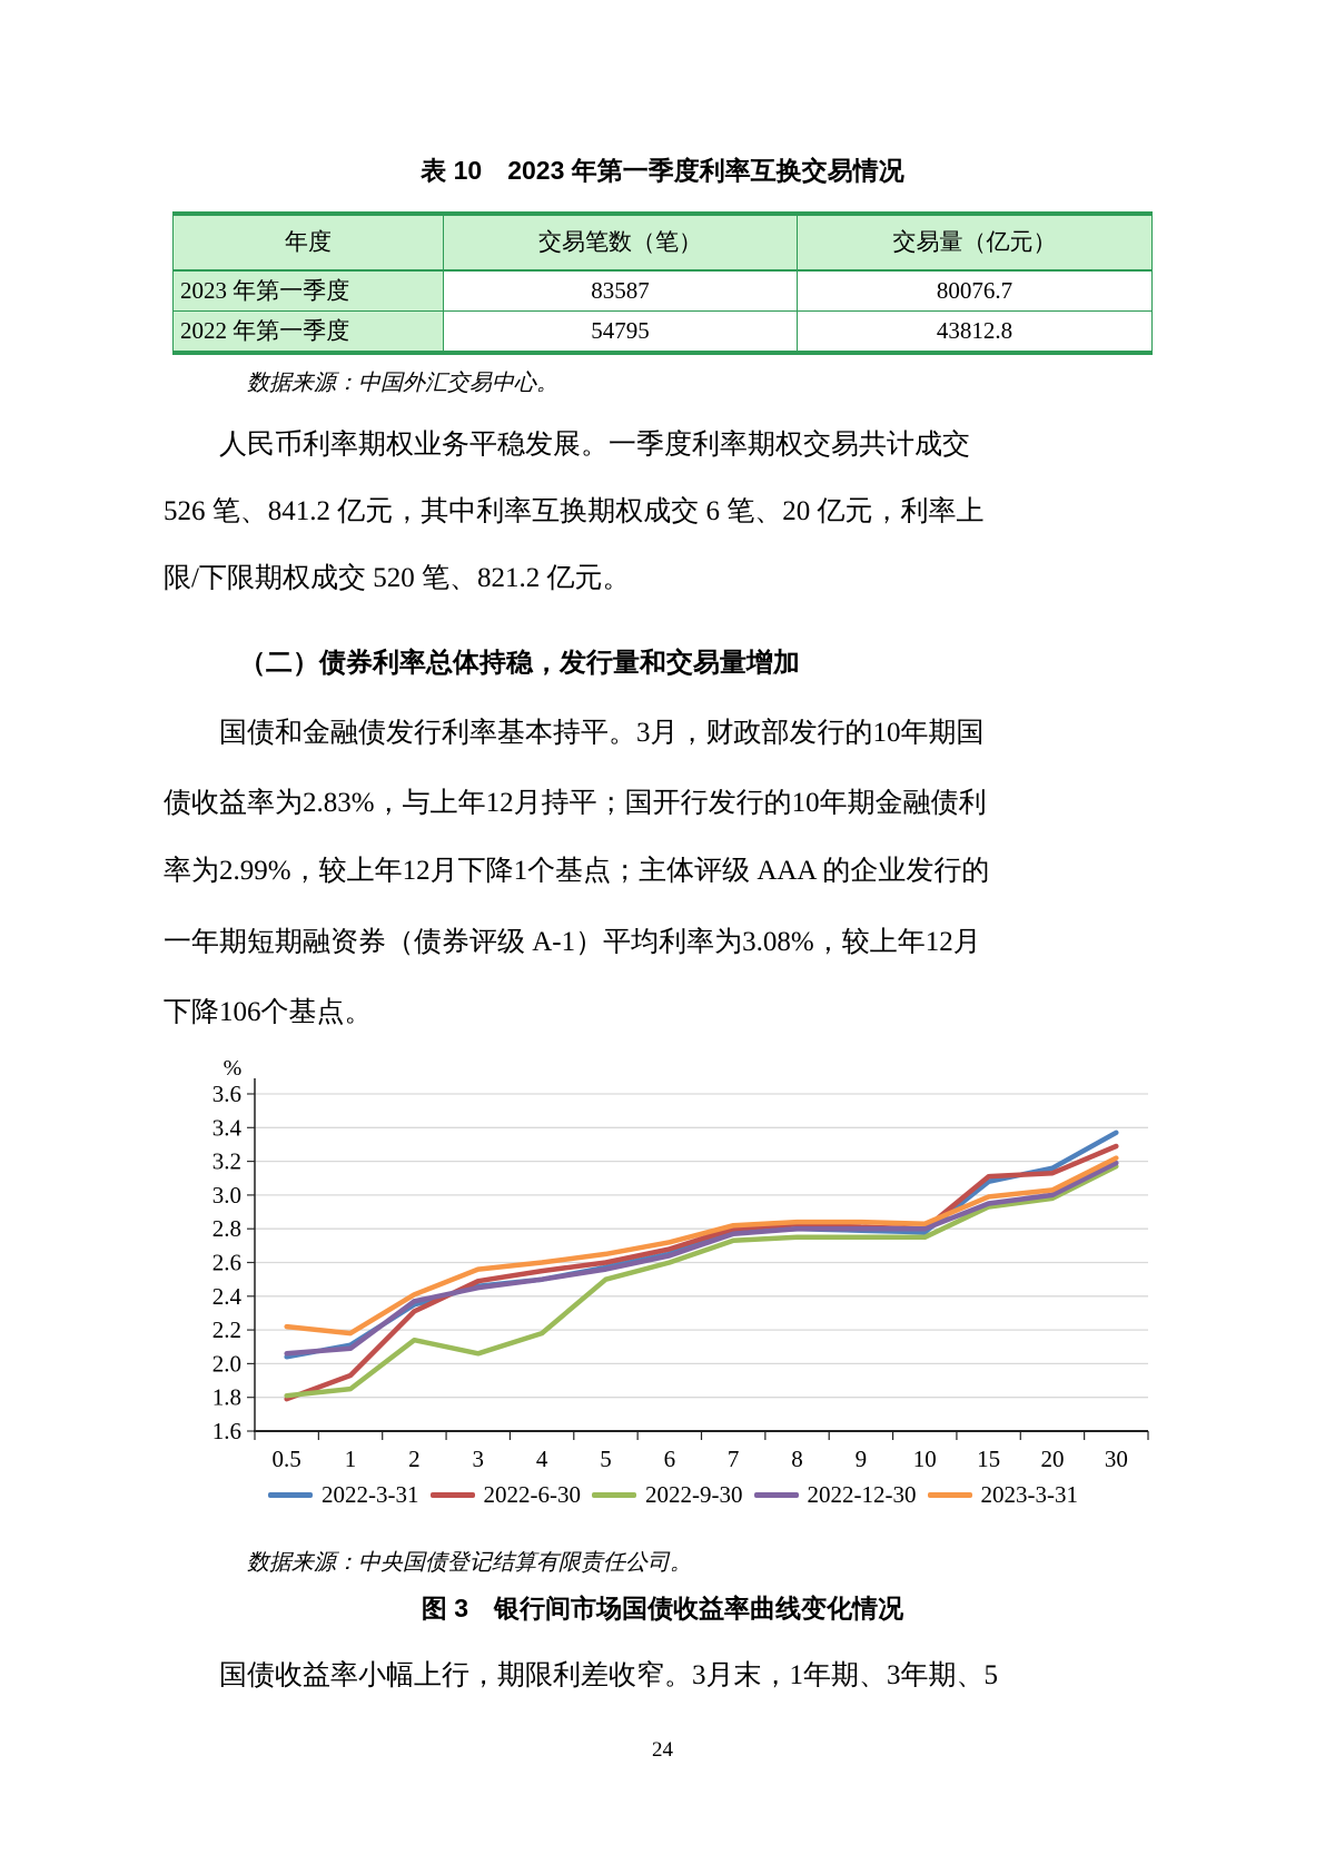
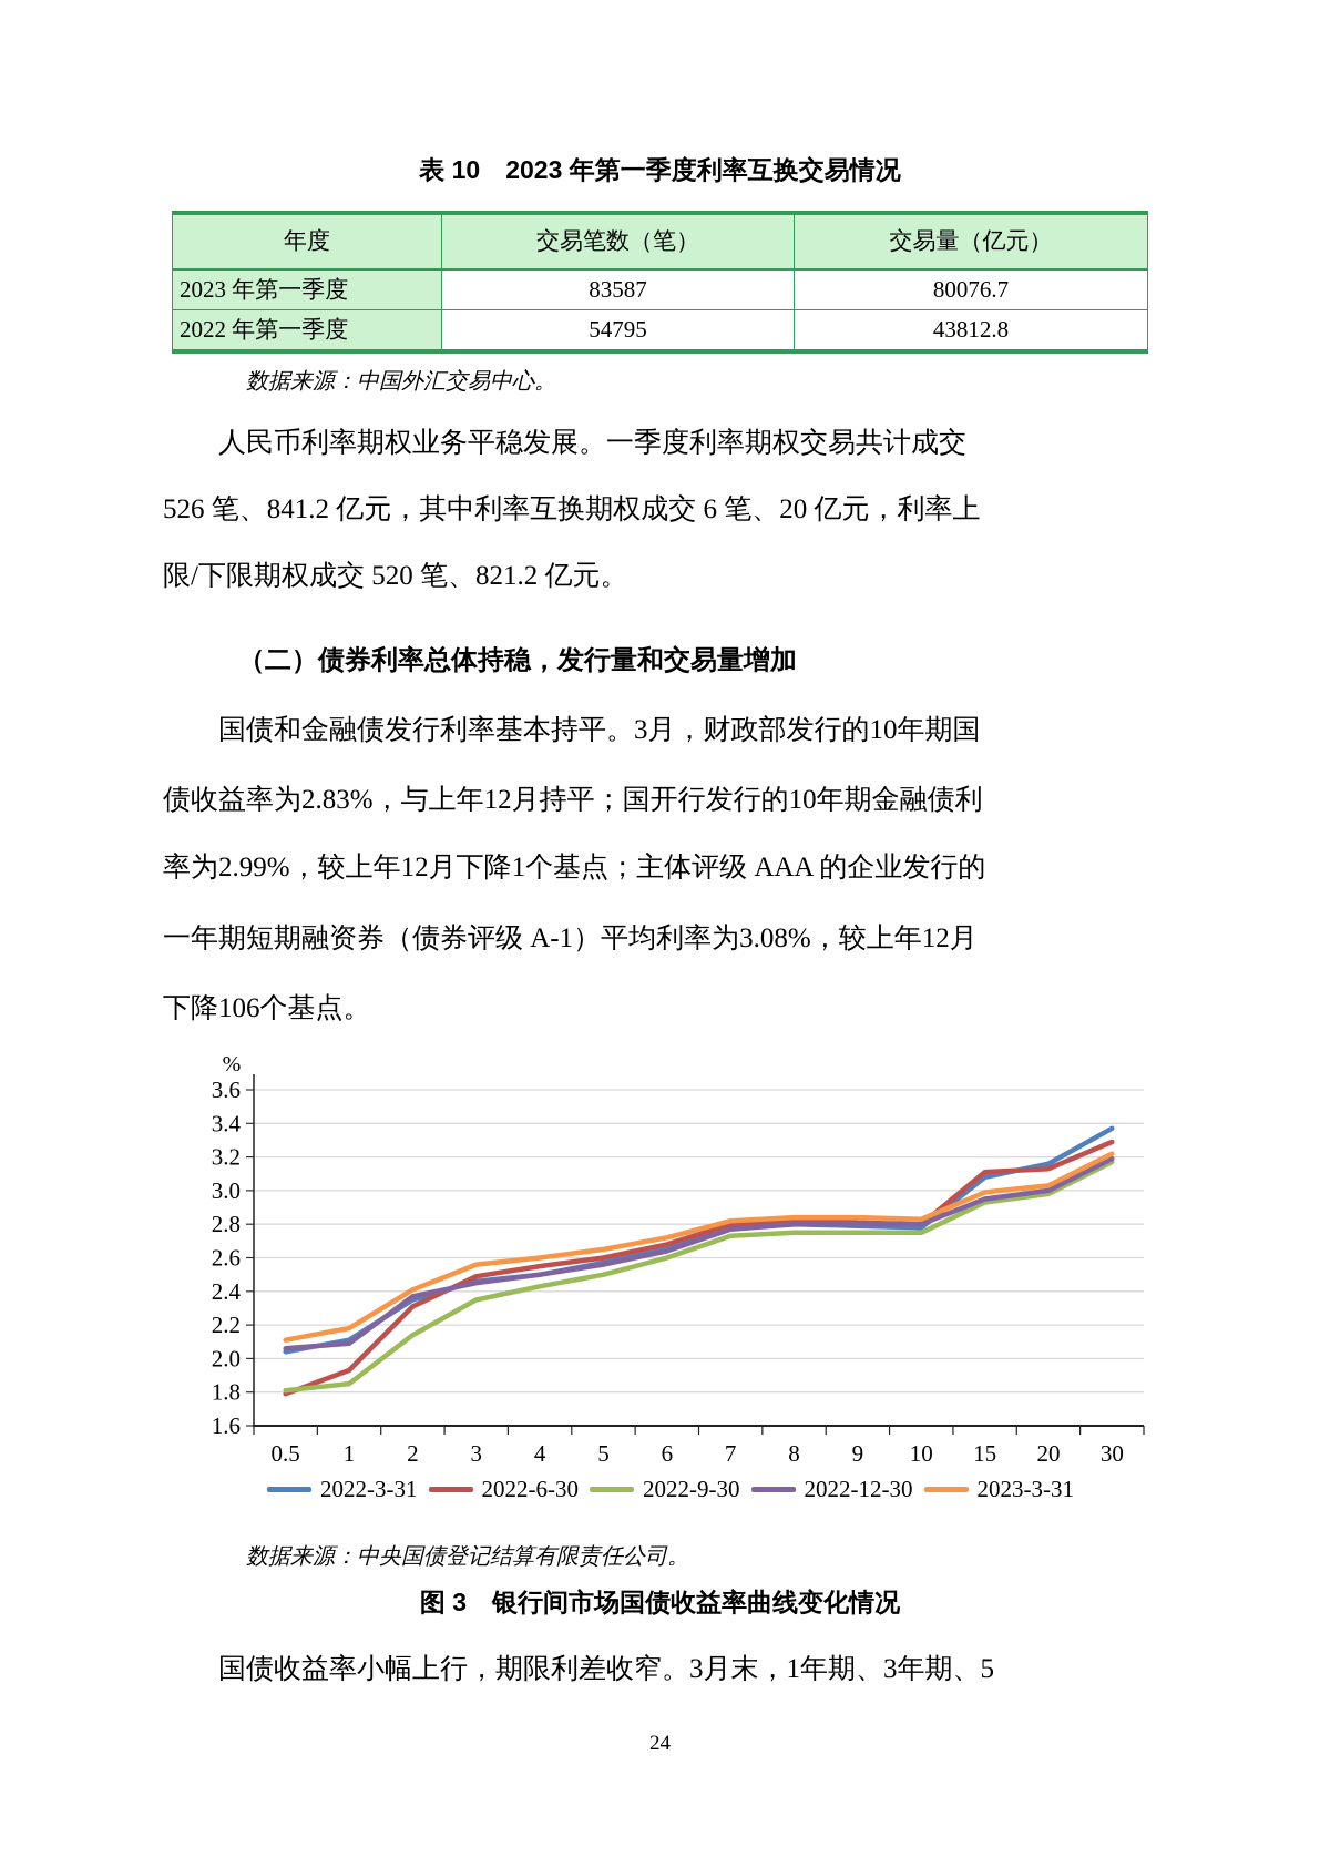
2023-3-31/0.5: 2.22 -> 2.11
2022-9-30/3: 2.06 -> 2.35
2022-9-30/4: 2.18 -> 2.43
